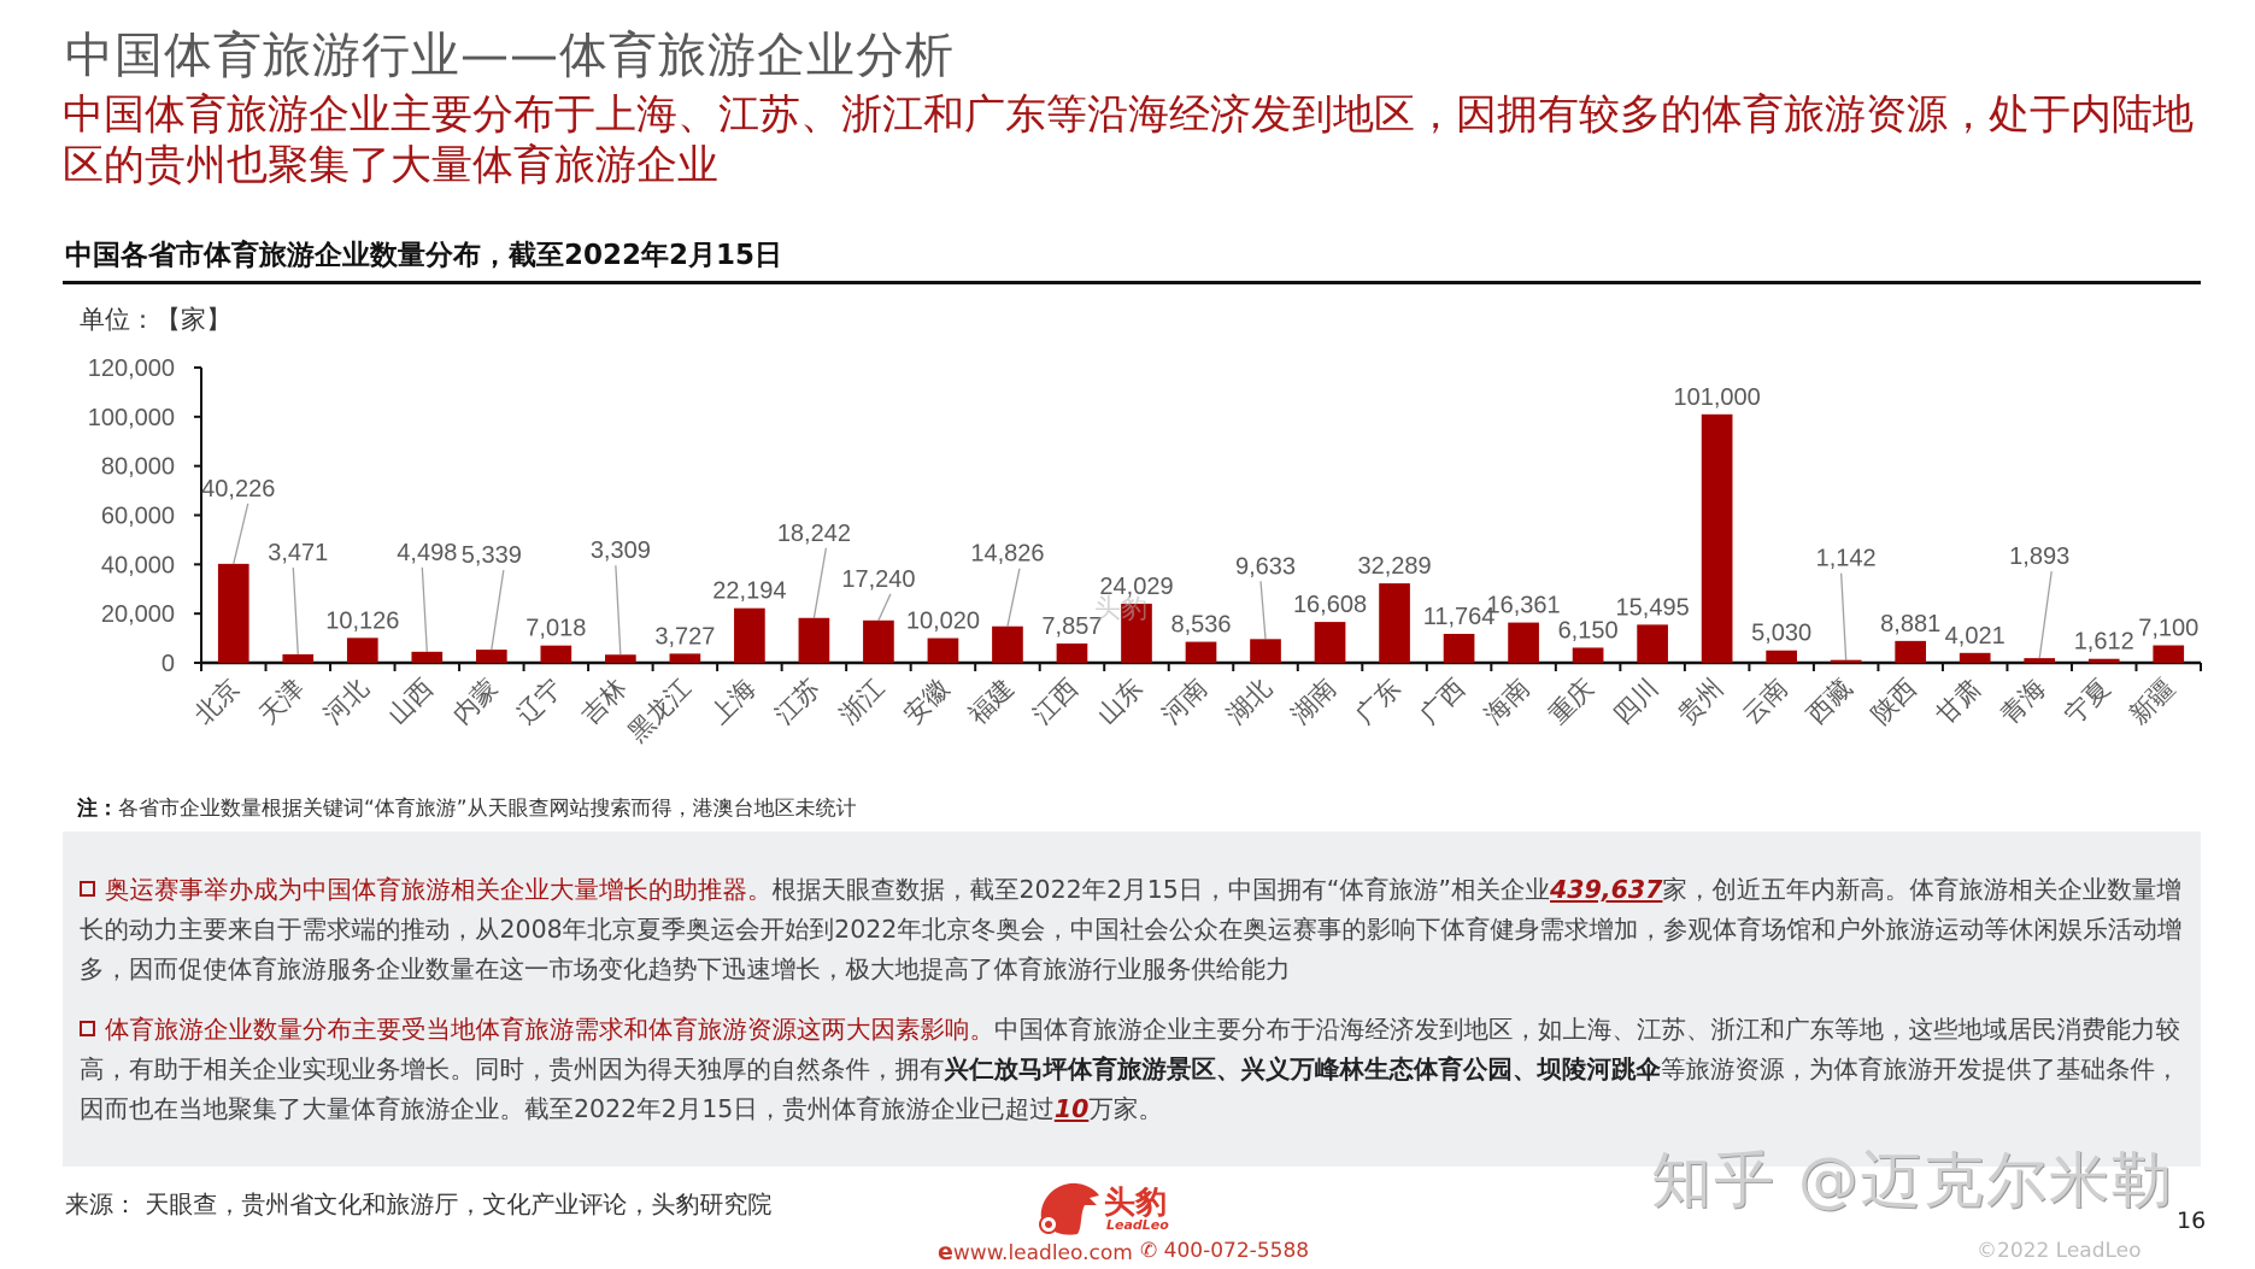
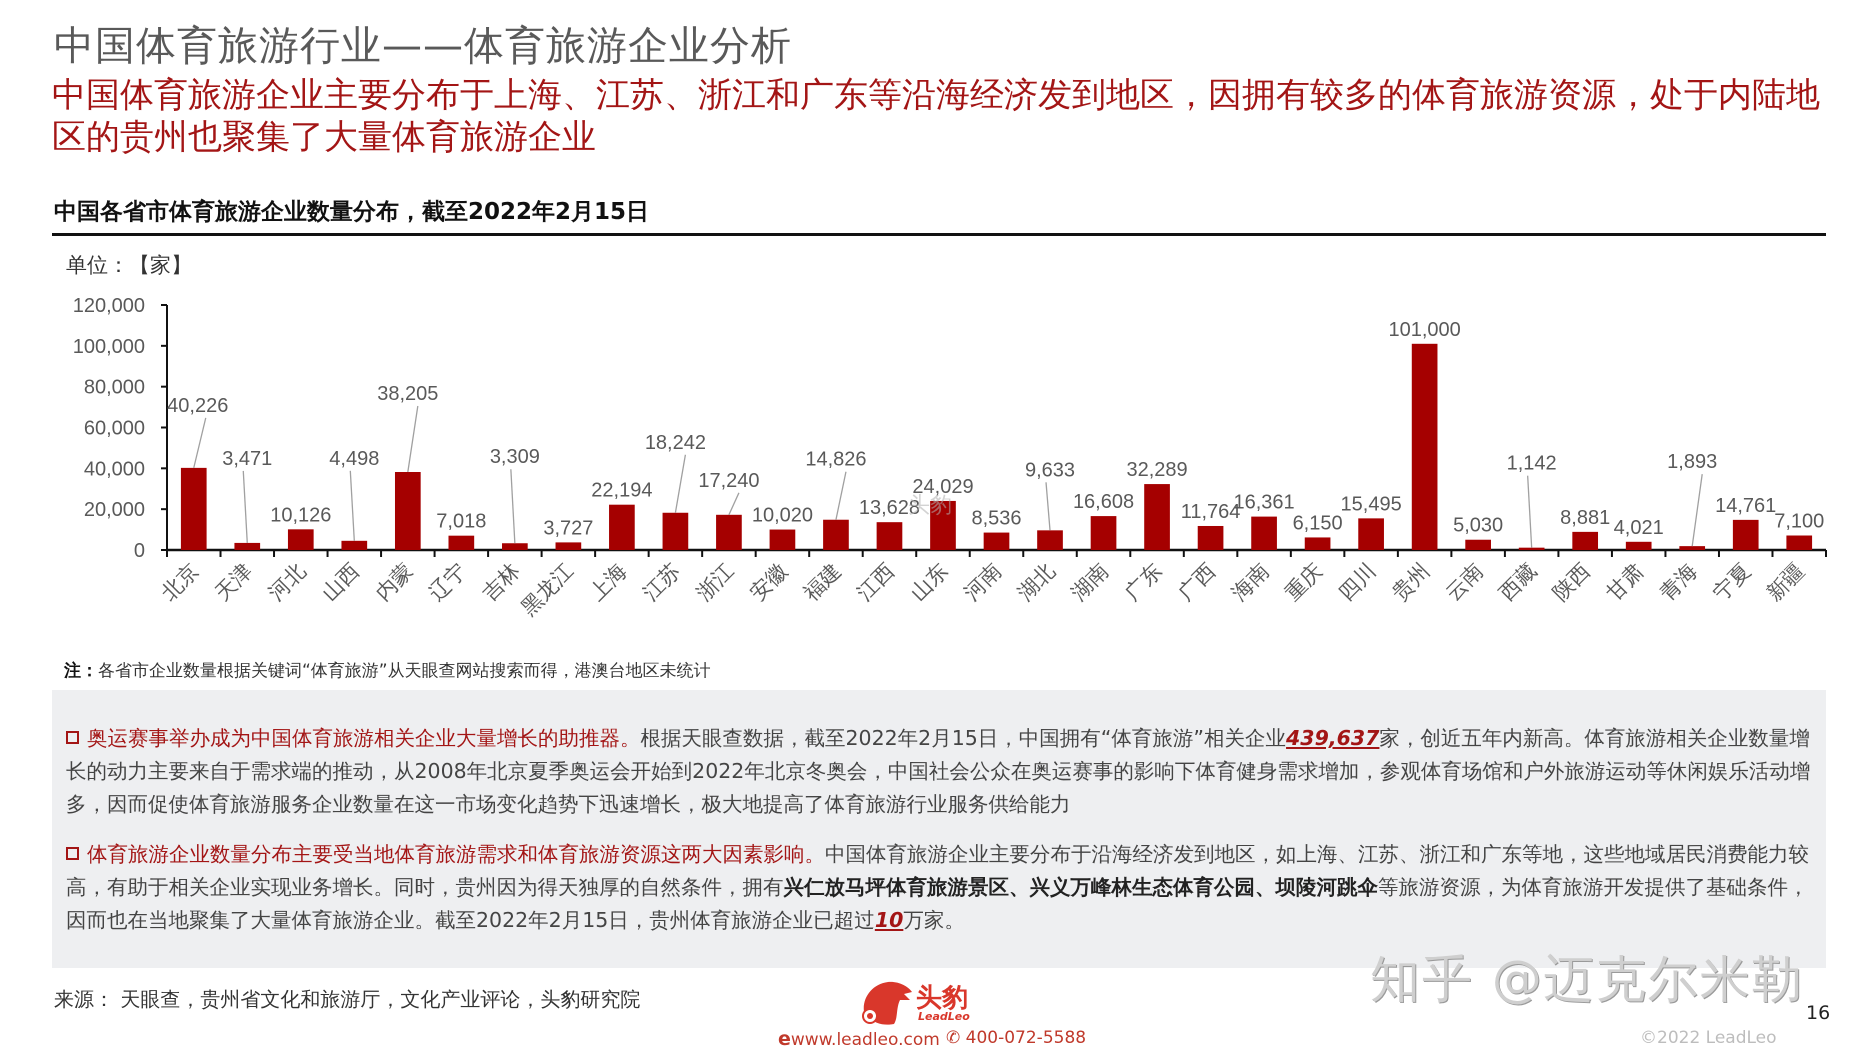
内蒙: 5,339 -> 38,205
江西: 7,857 -> 13,628
宁夏: 1,612 -> 14,761
